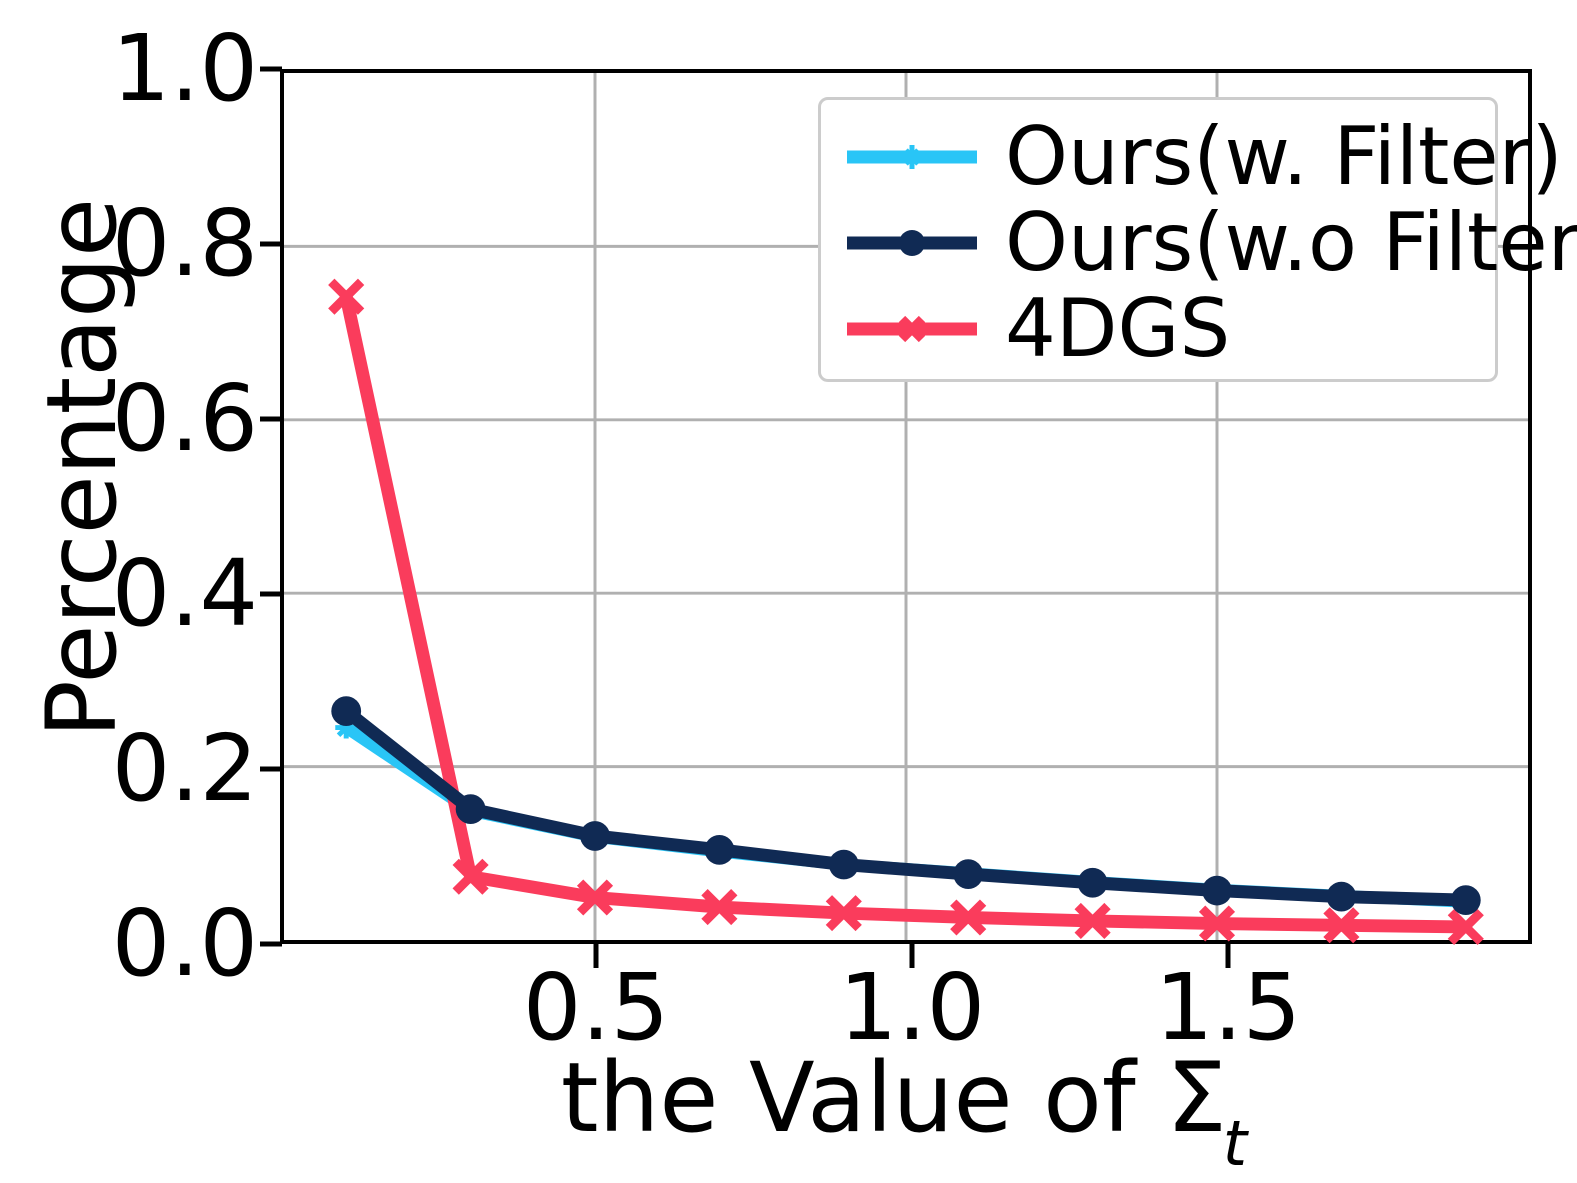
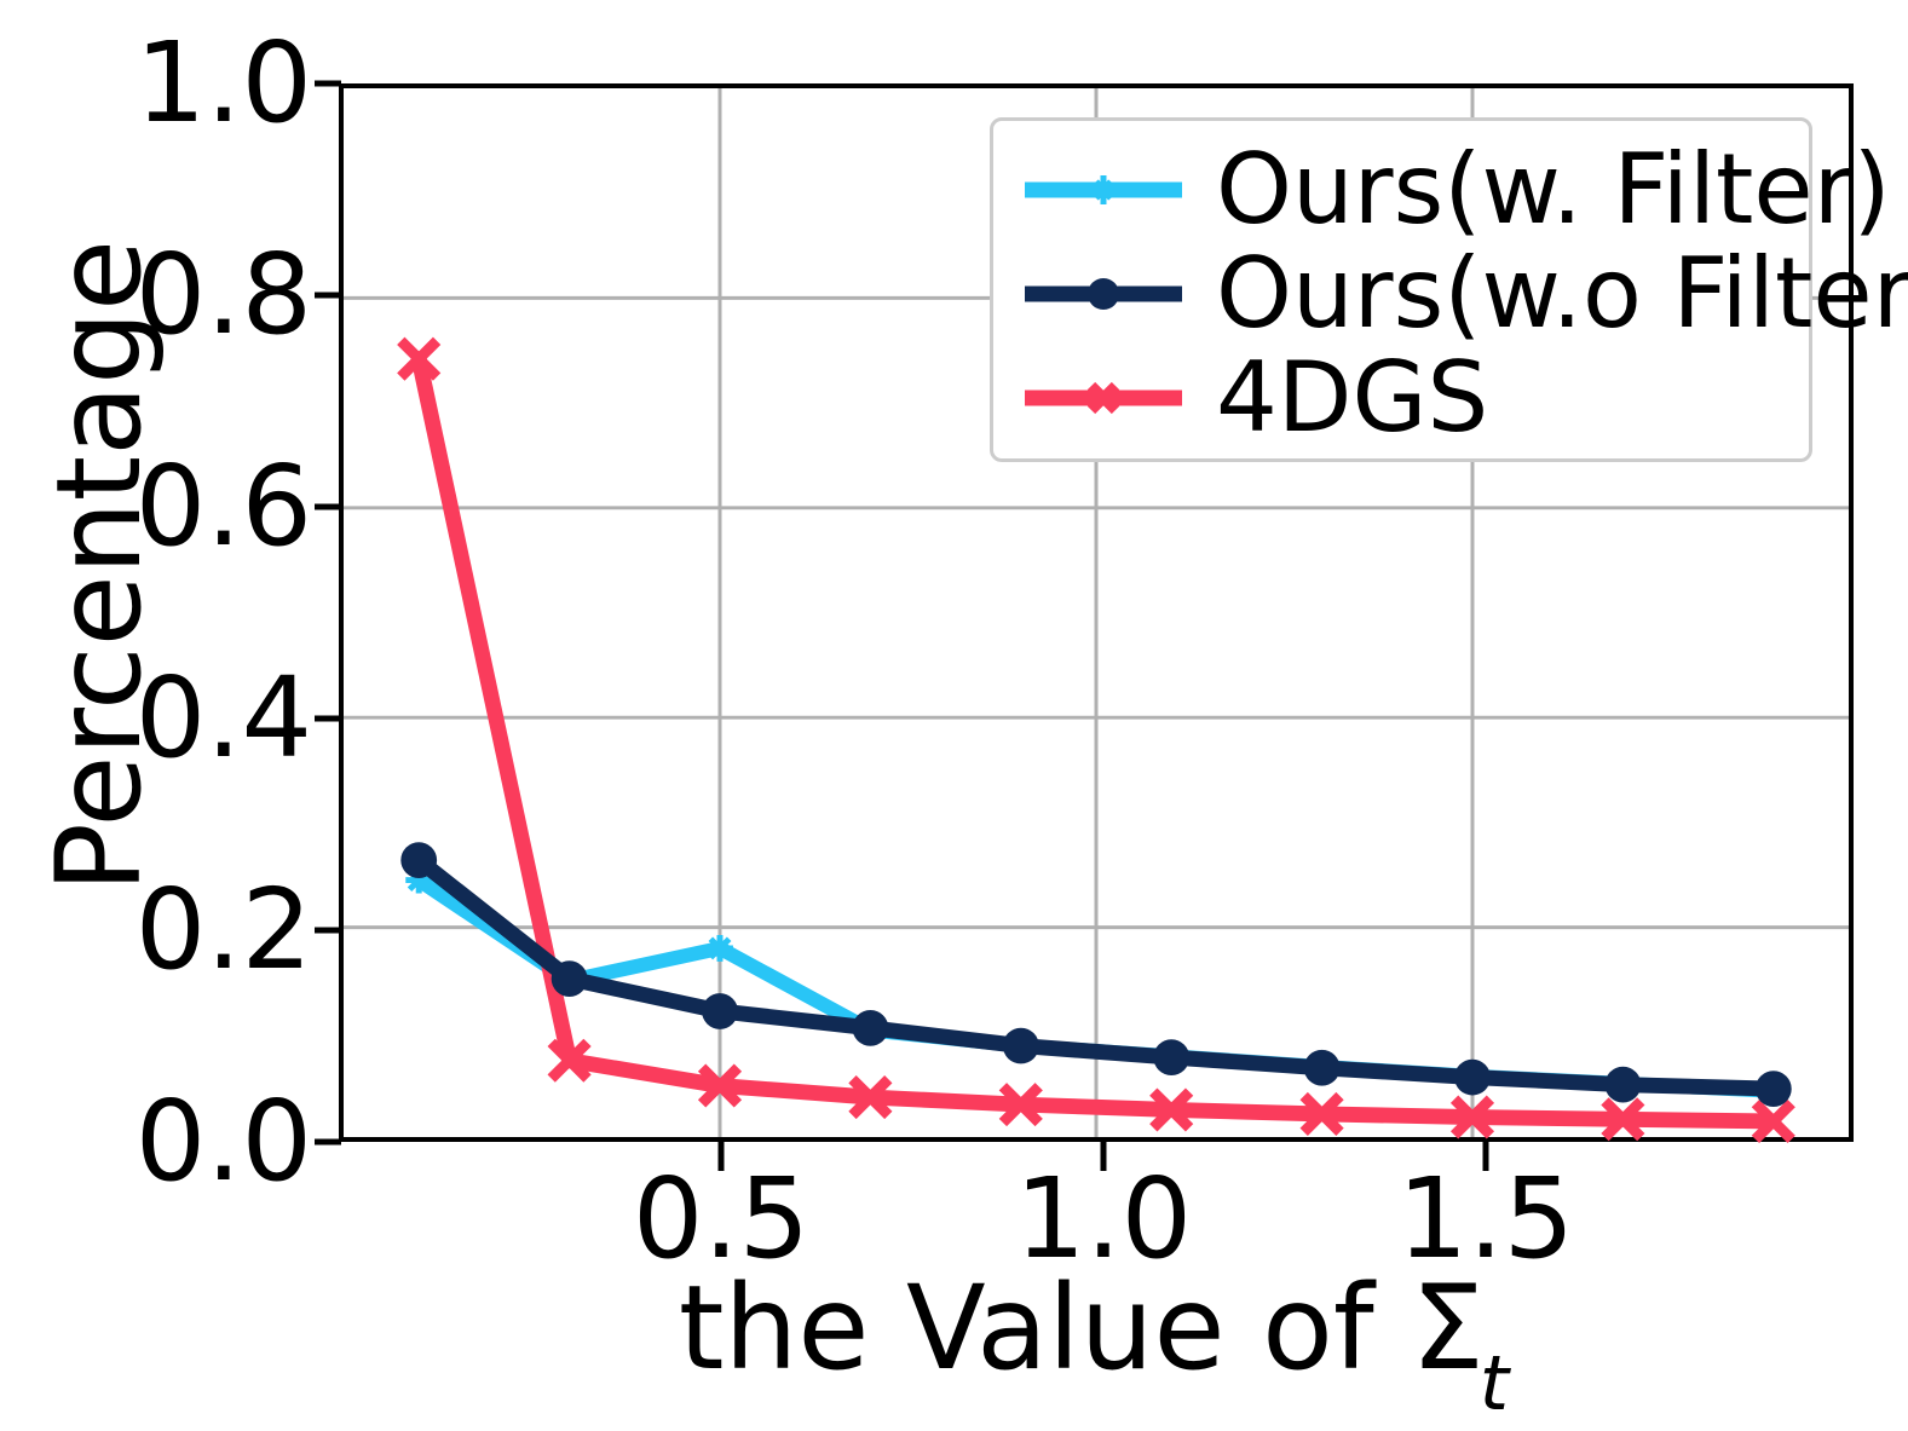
Ours(w. Filter)/0.5: 0.12 -> 0.18
